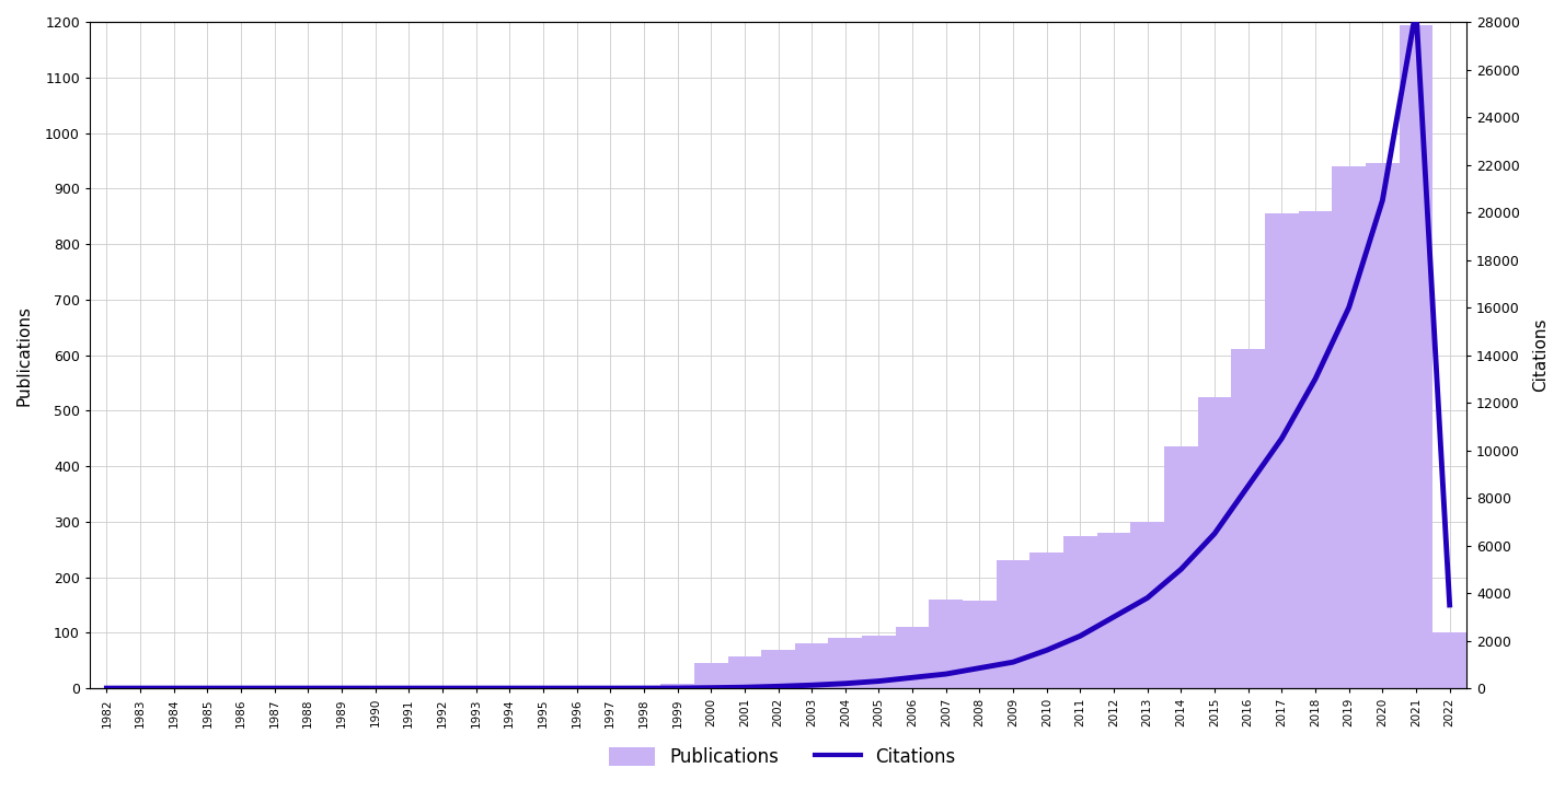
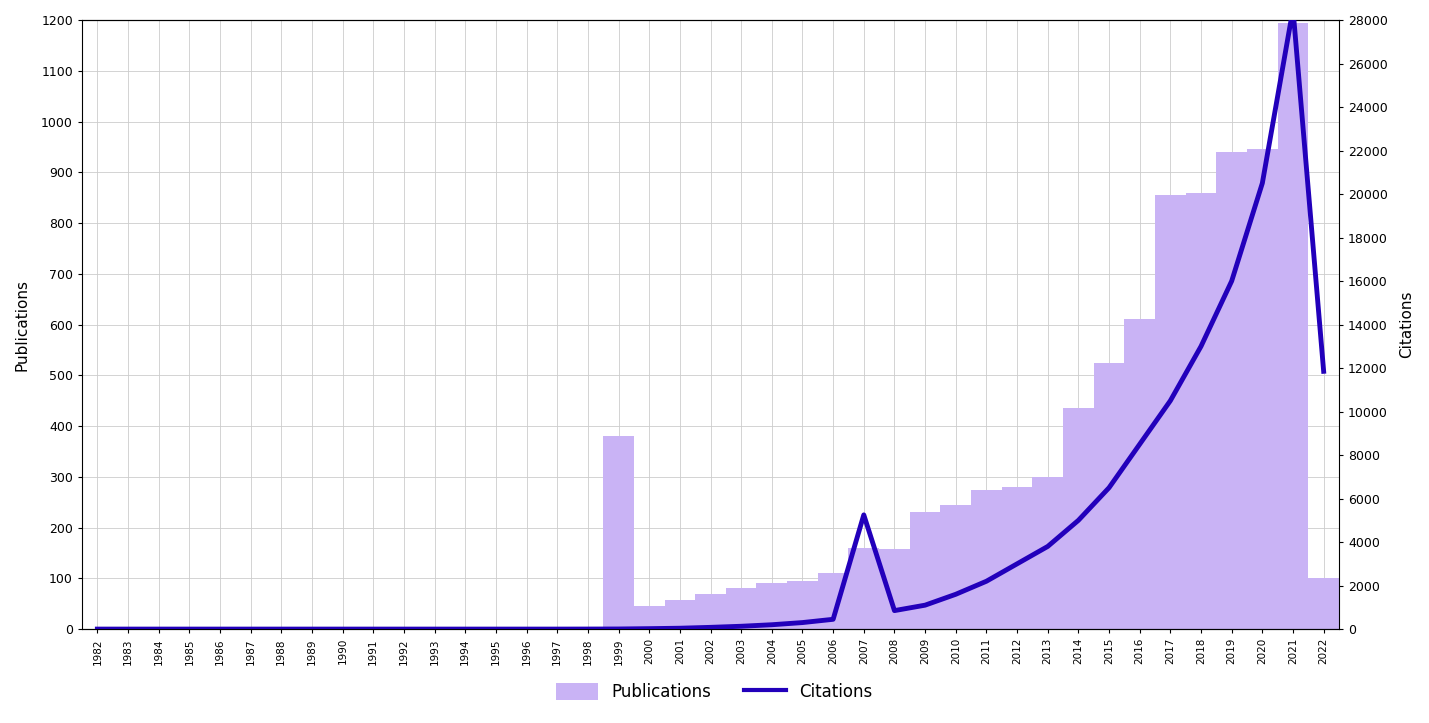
Publications/1999: 8 -> 380
Citations/2007: 600 -> 5250
Citations/2022: 3500 -> 11850
